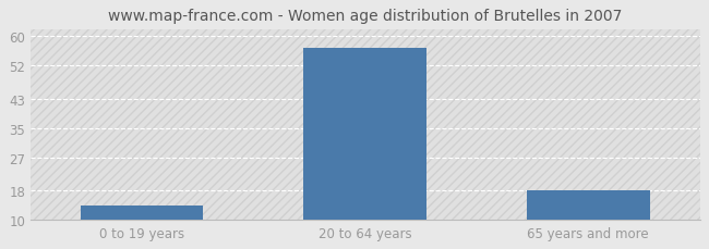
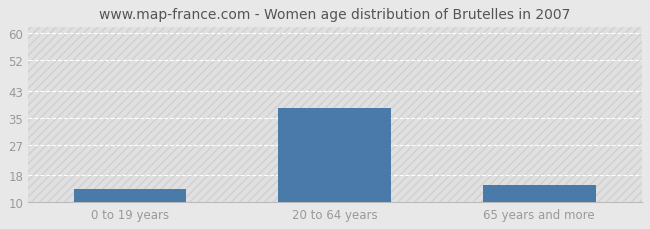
20 to 64 years: 57 -> 38
65 years and more: 18 -> 15
